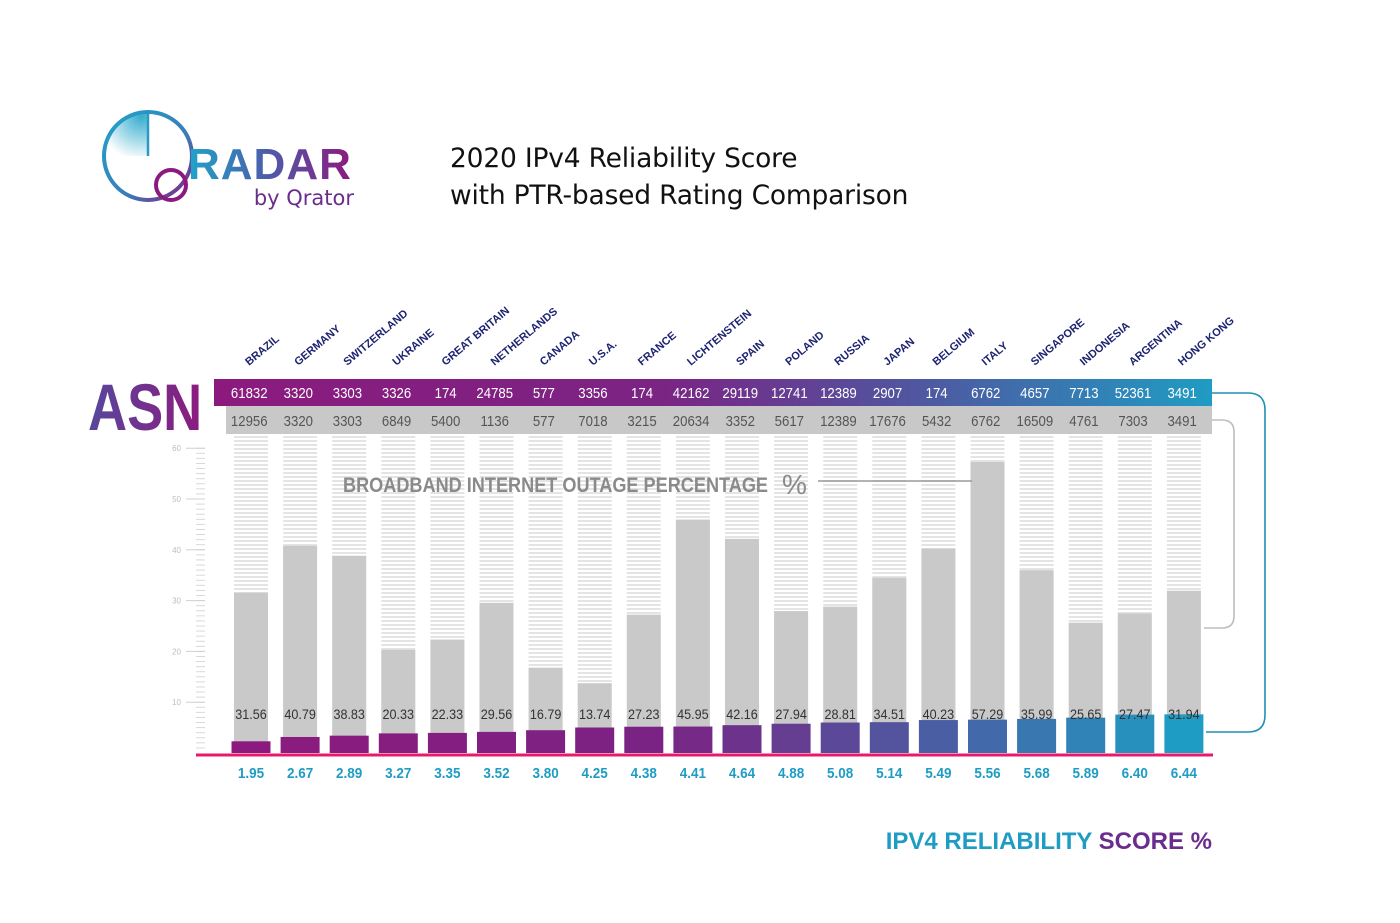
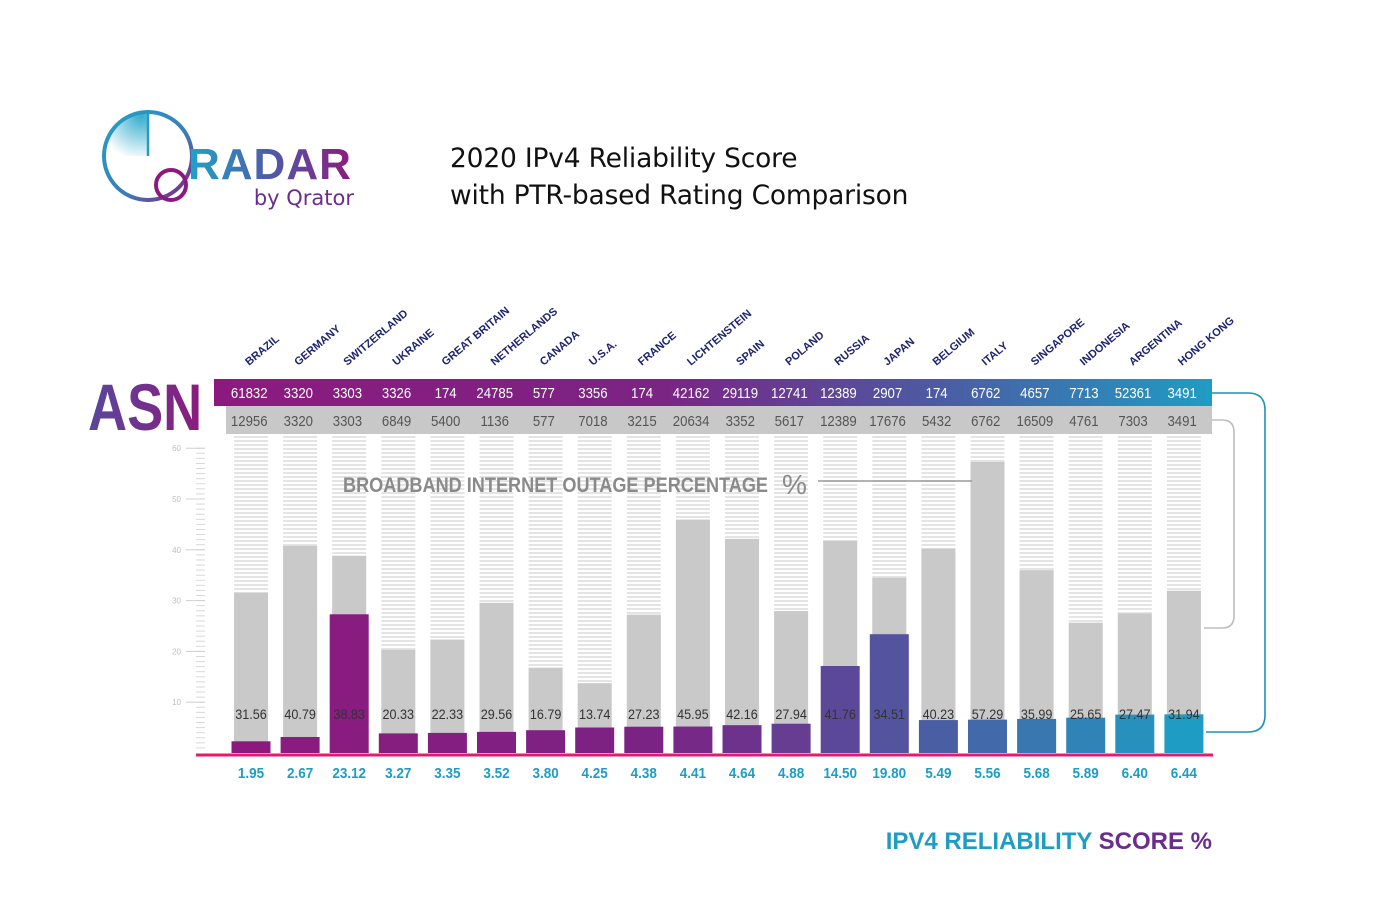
IPV4 RELIABILITY SCORE %/SWITZERLAND: 2.89 -> 23.12
BROADBAND INTERNET OUTAGE PERCENTAGE %/RUSSIA: 28.81 -> 41.76
IPV4 RELIABILITY SCORE %/RUSSIA: 5.08 -> 14.50
IPV4 RELIABILITY SCORE %/JAPAN: 5.14 -> 19.80
